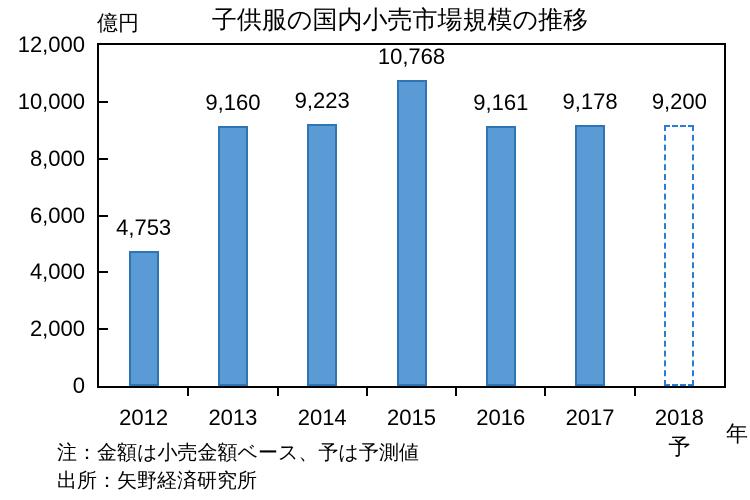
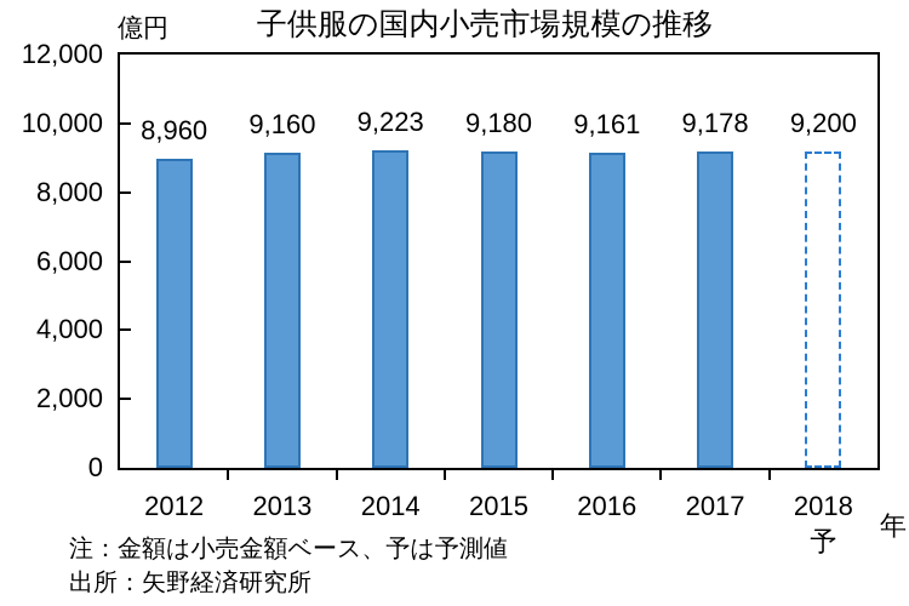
2012: 4,753 -> 8,960
2015: 10,768 -> 9,180
